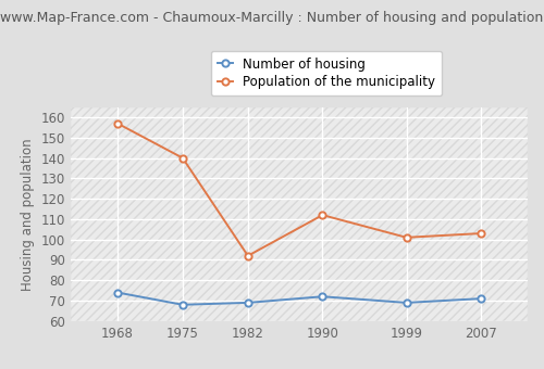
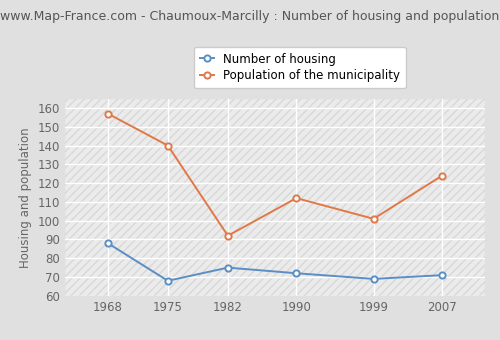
Number of housing/1968: 74 -> 88
Number of housing/1982: 69 -> 75
Population of the municipality/2007: 103 -> 124
